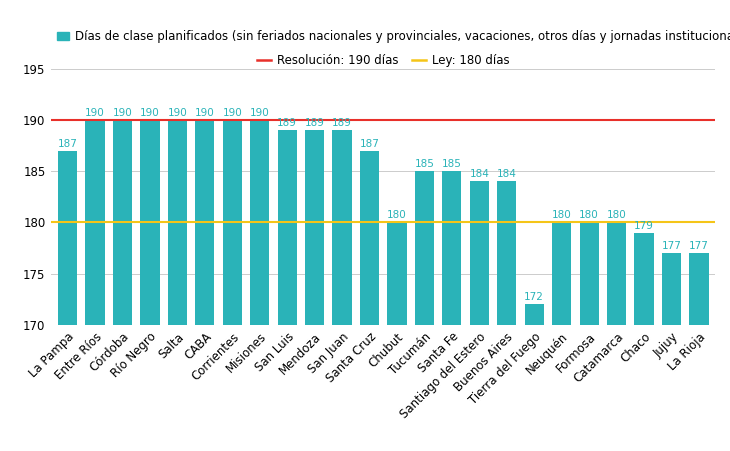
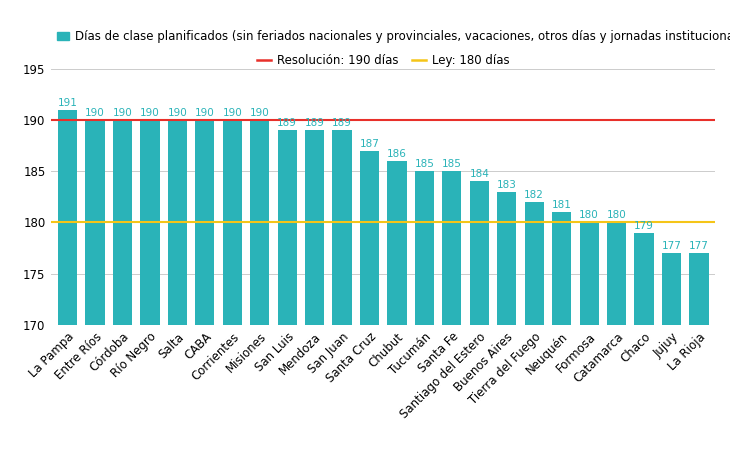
La Pampa: 187 -> 191
Chubut: 180 -> 186
Buenos Aires: 184 -> 183
Tierra del Fuego: 172 -> 182
Neuquén: 180 -> 181
